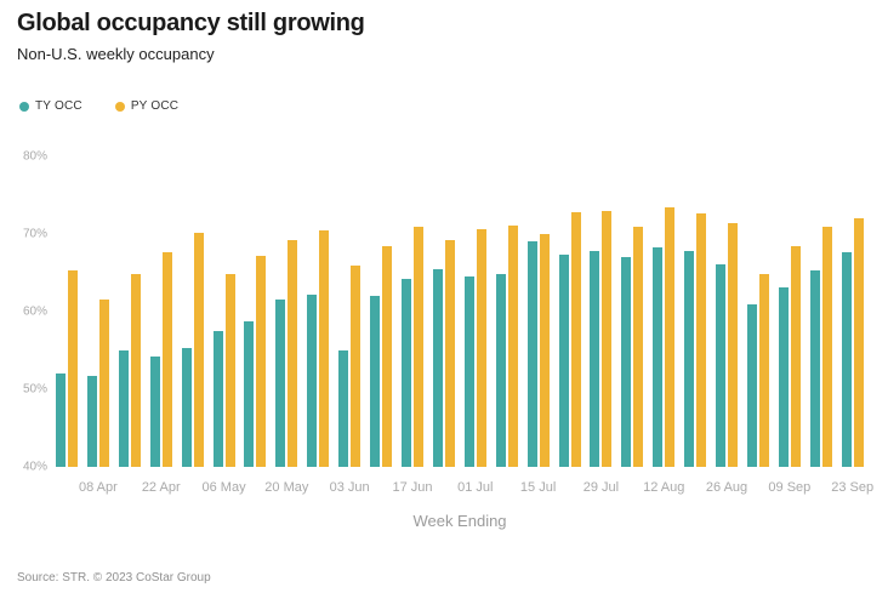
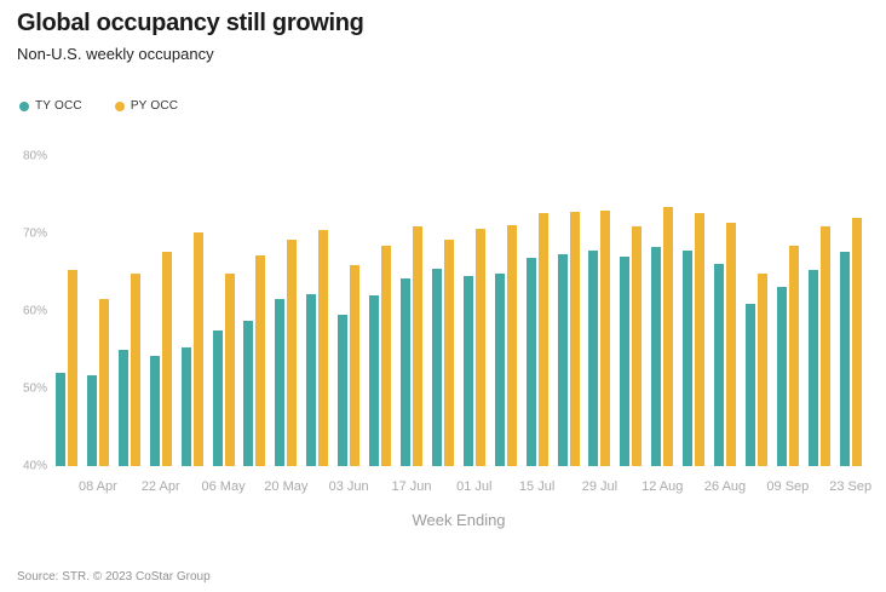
TY OCC/03 Jun: 55% -> 60%
TY OCC/15 Jul: 69% -> 67%
PY OCC/15 Jul: 70% -> 73%
